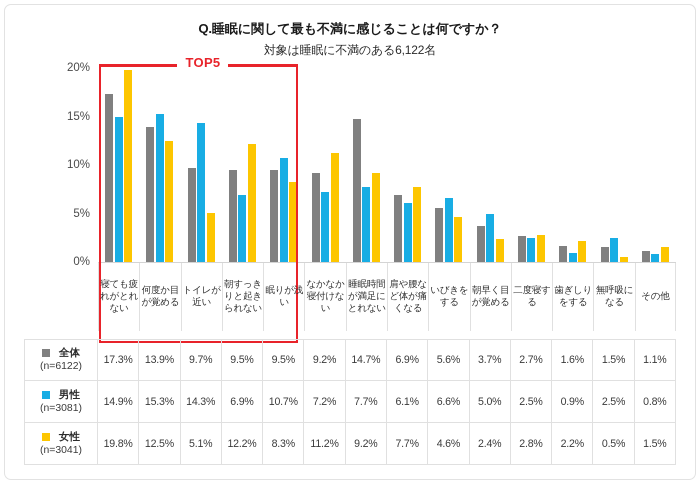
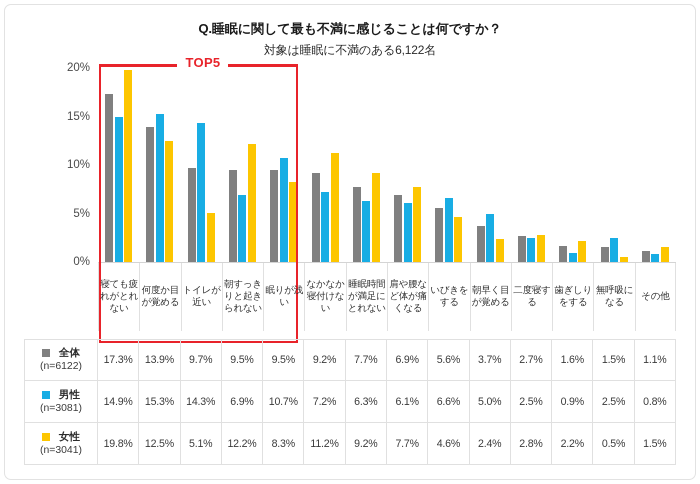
全体/睡眠時間が満足にとれない: 14.7% -> 7.7%
男性/睡眠時間が満足にとれない: 7.7% -> 6.3%
